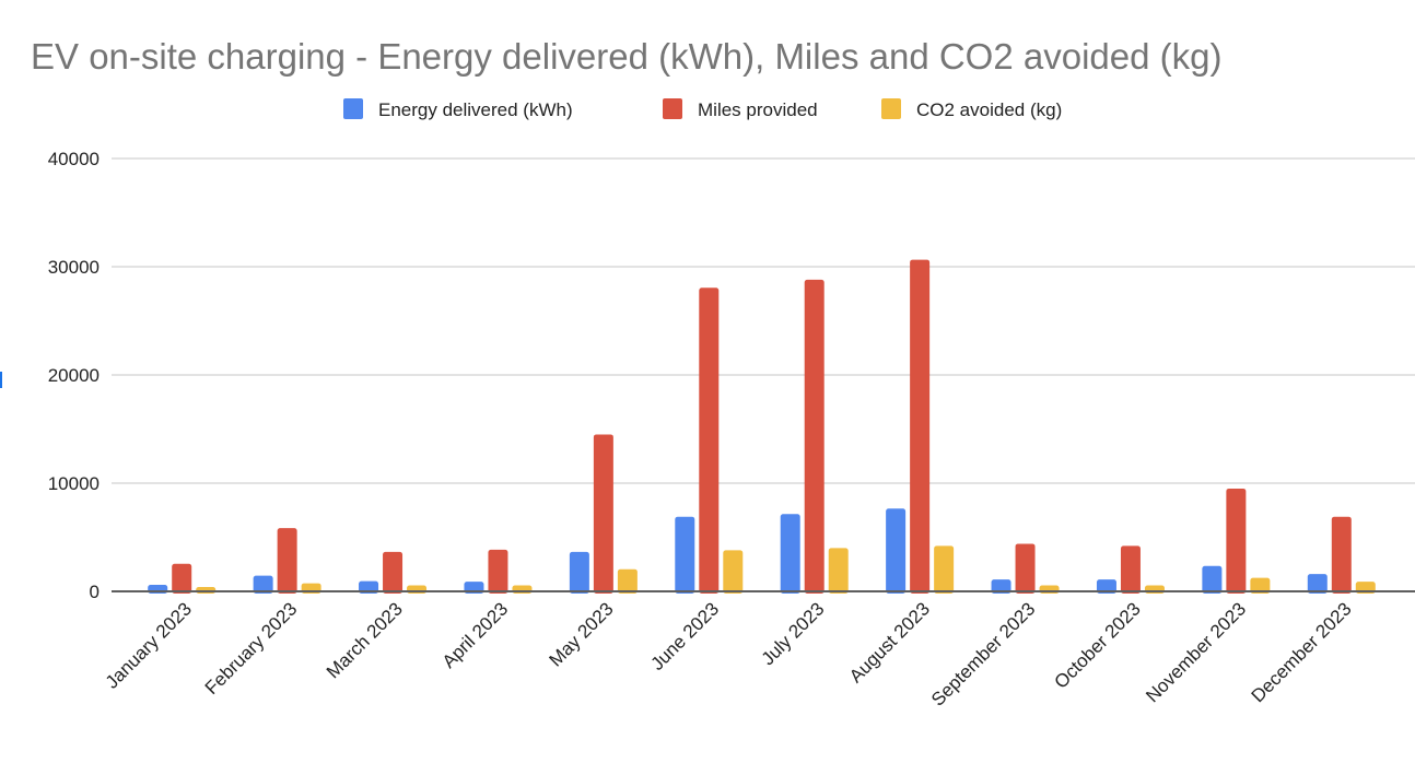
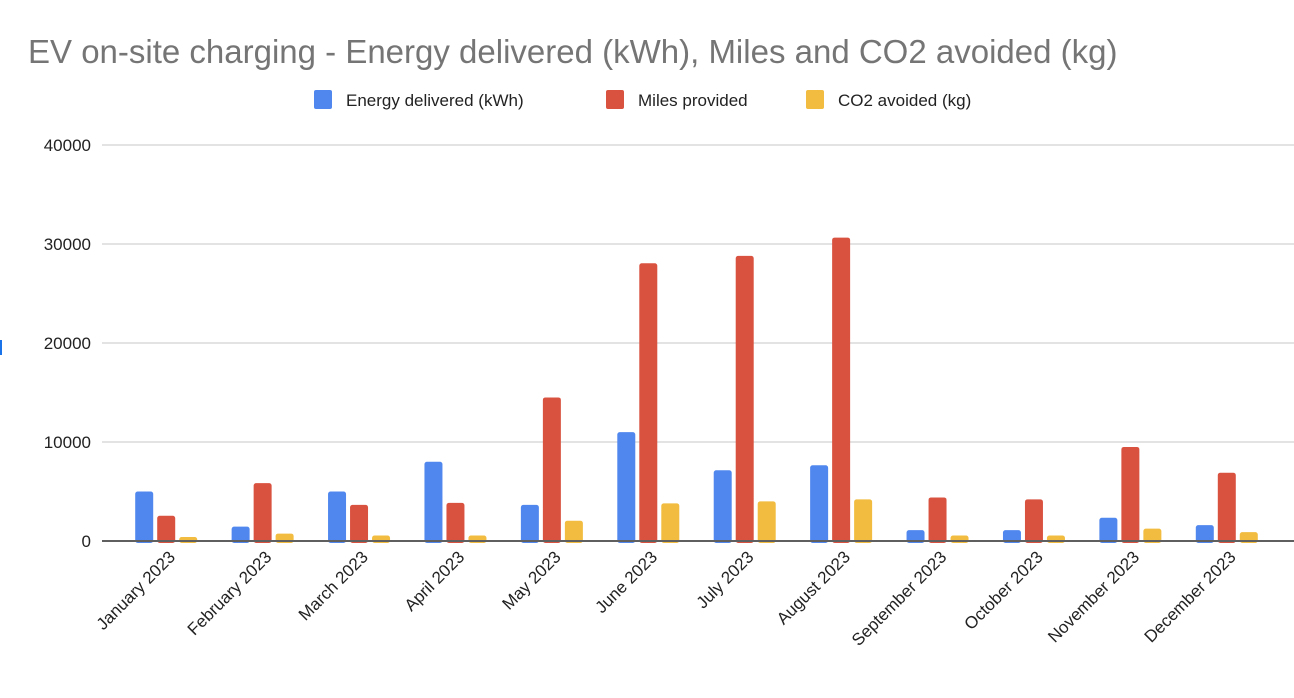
Energy delivered (kWh)/January 2023: 1000 -> 5000
Energy delivered (kWh)/March 2023: 1000 -> 5000
Energy delivered (kWh)/April 2023: 1000 -> 8000
Energy delivered (kWh)/June 2023: 7000 -> 11000
